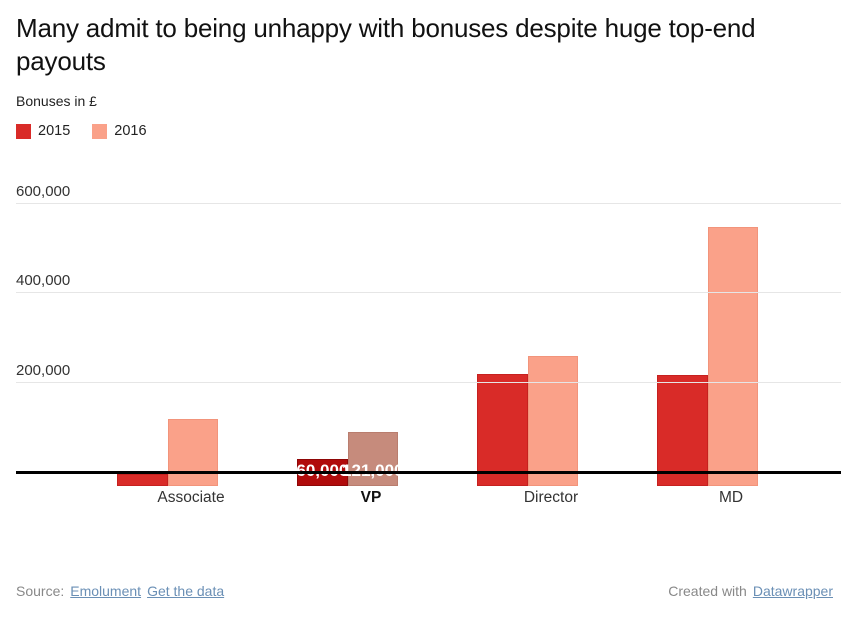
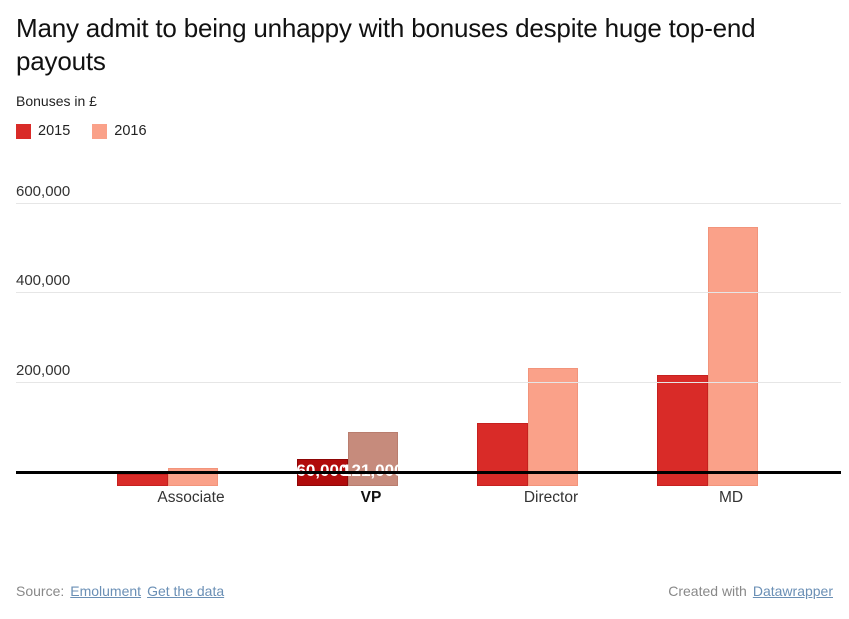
2016/Associate: 150000 -> 40000
2015/Director: 250000 -> 140000
2016/Director: 290000 -> 260000
